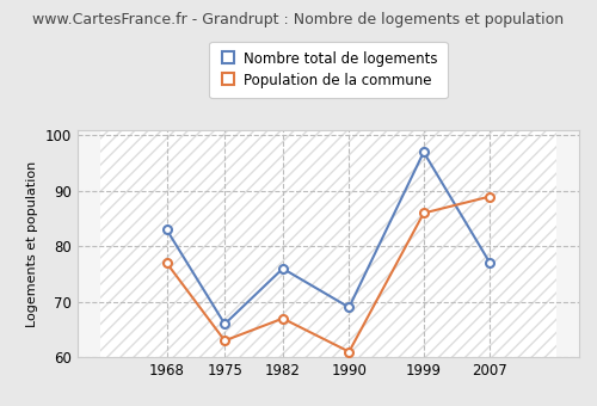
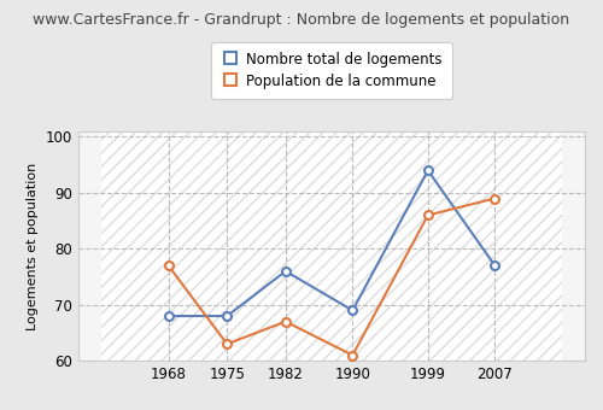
Nombre total de logements/1968: 83 -> 68
Nombre total de logements/1975: 66 -> 68
Nombre total de logements/1999: 97 -> 94
